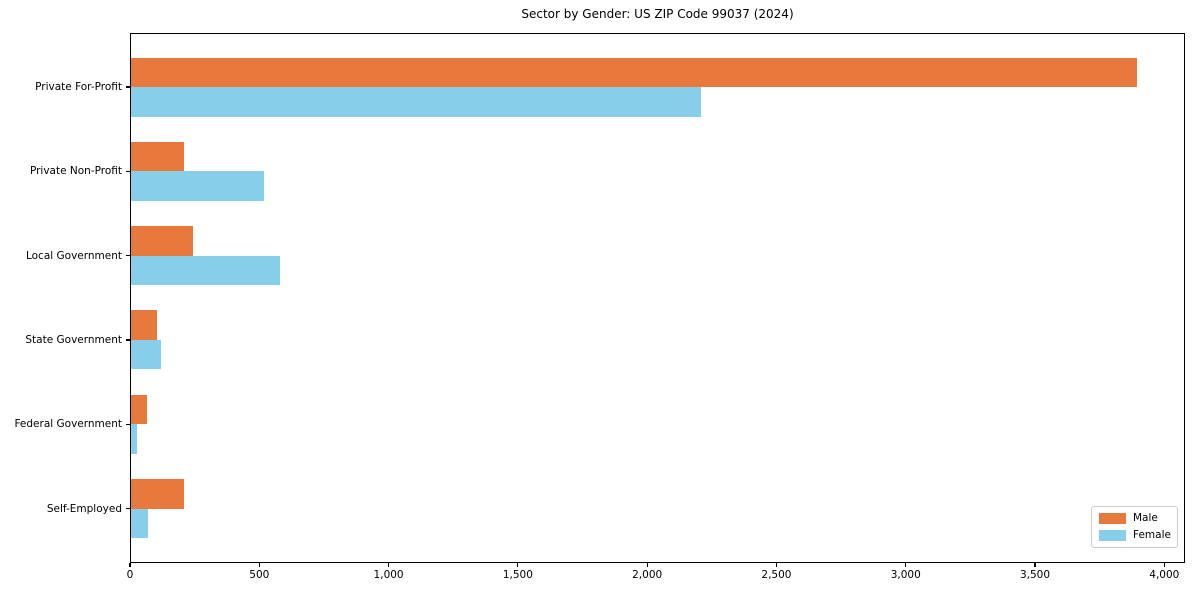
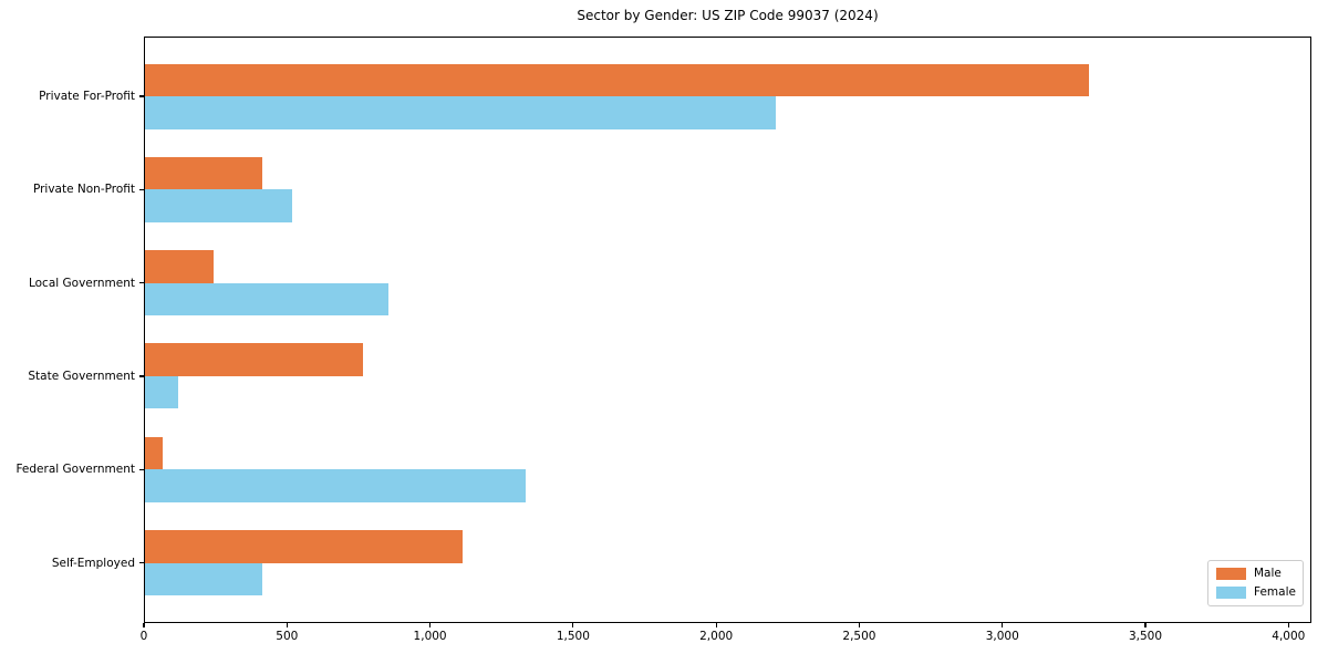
Male/Private For-Profit: 3890 -> 3300
Male/Private Non-Profit: 200 -> 410
Female/Local Government: 580 -> 850
Male/State Government: 100 -> 760
Female/Federal Government: 20 -> 1330
Male/Self-Employed: 200 -> 1110
Female/Self-Employed: 60 -> 410
